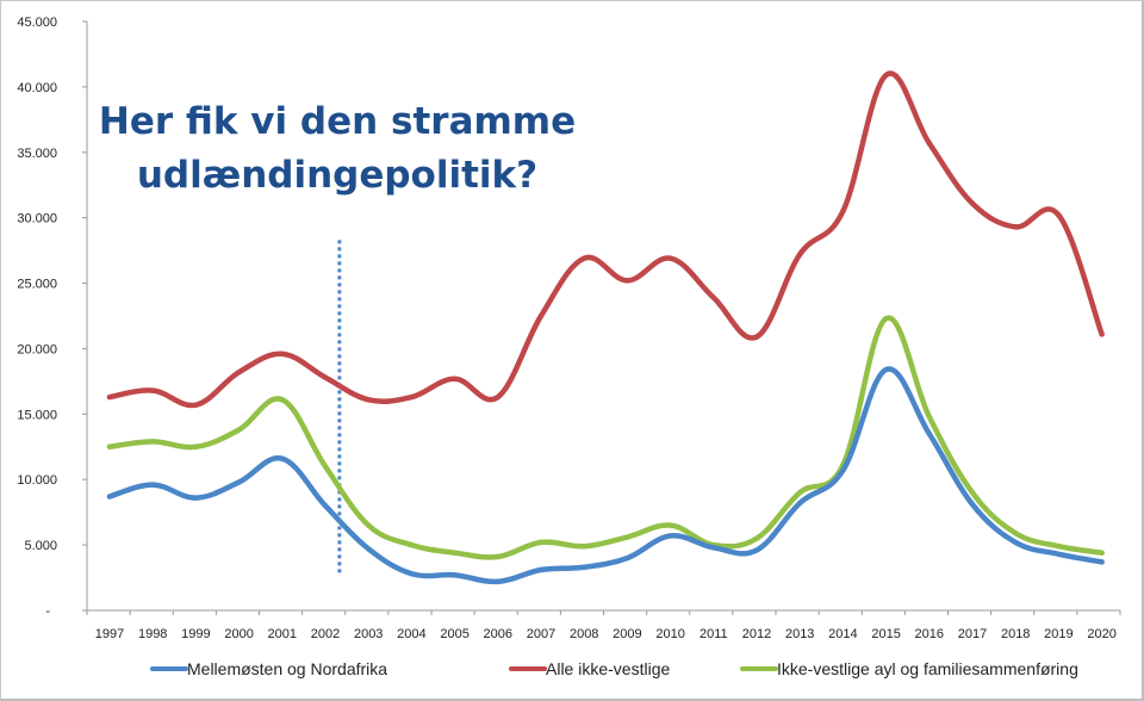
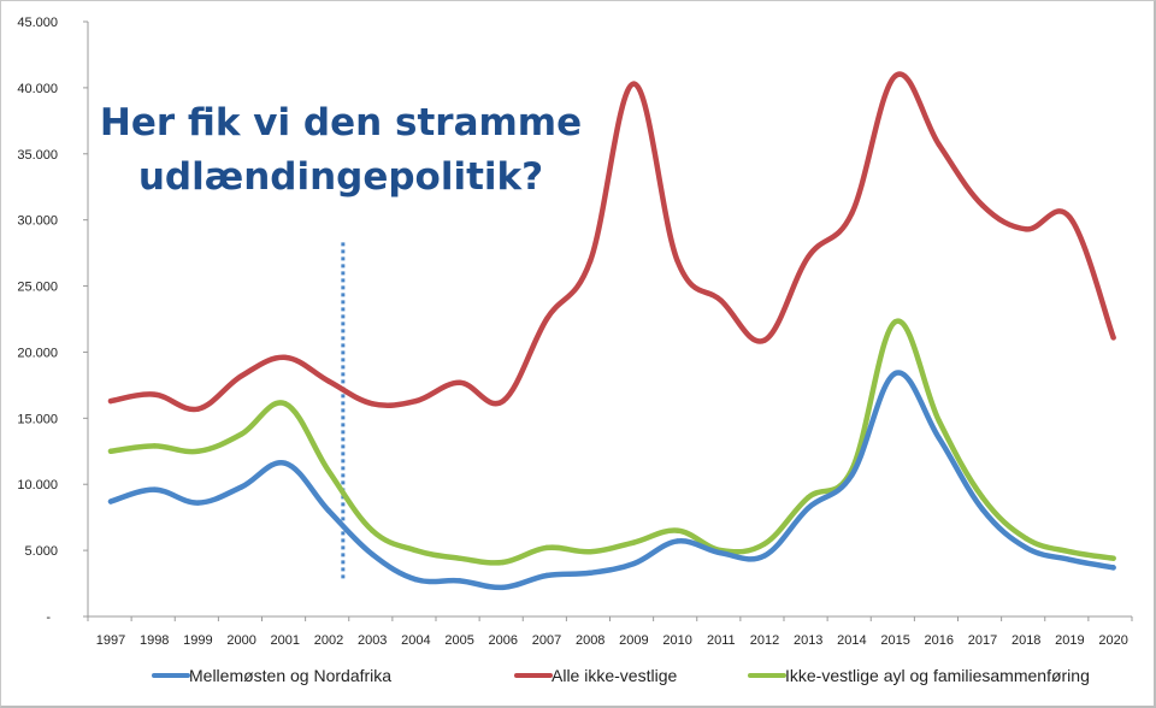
Alle ikke-vestlige/2009: 25200 -> 40300
